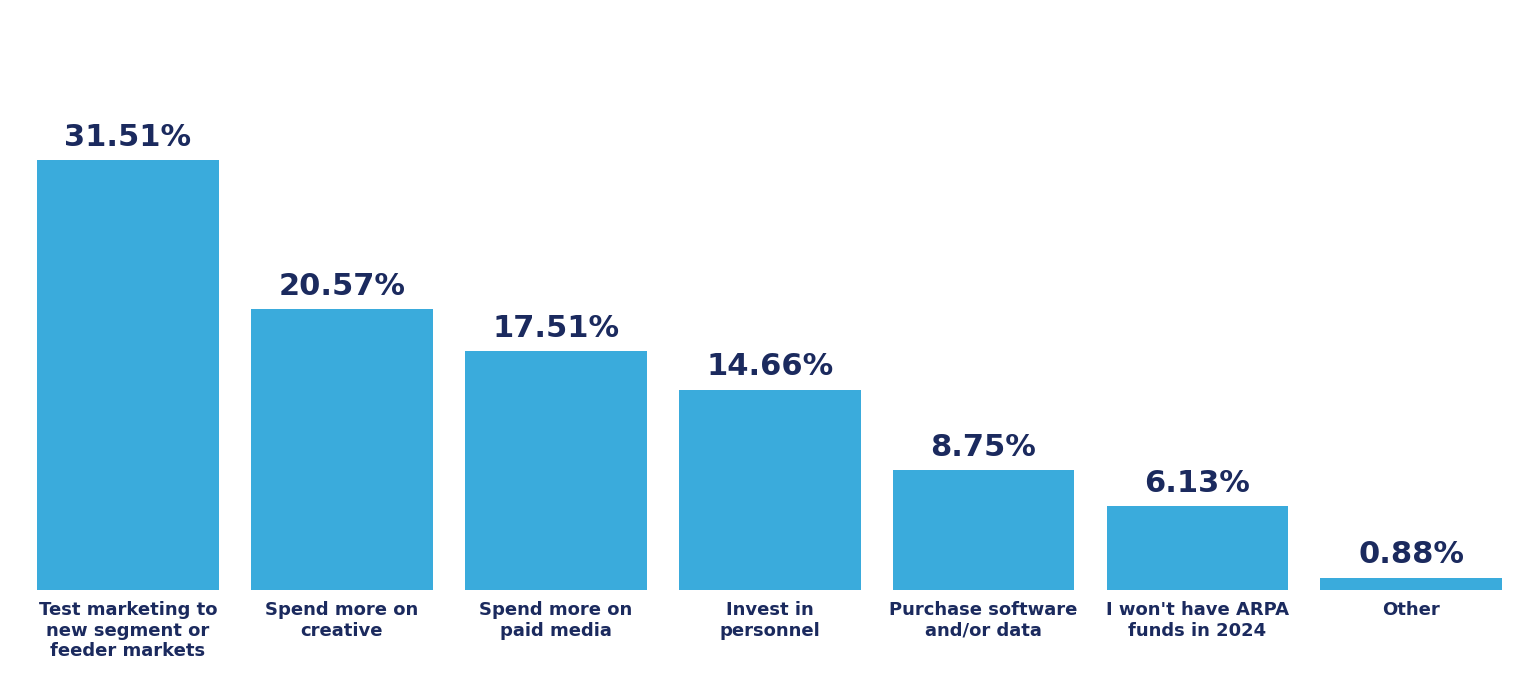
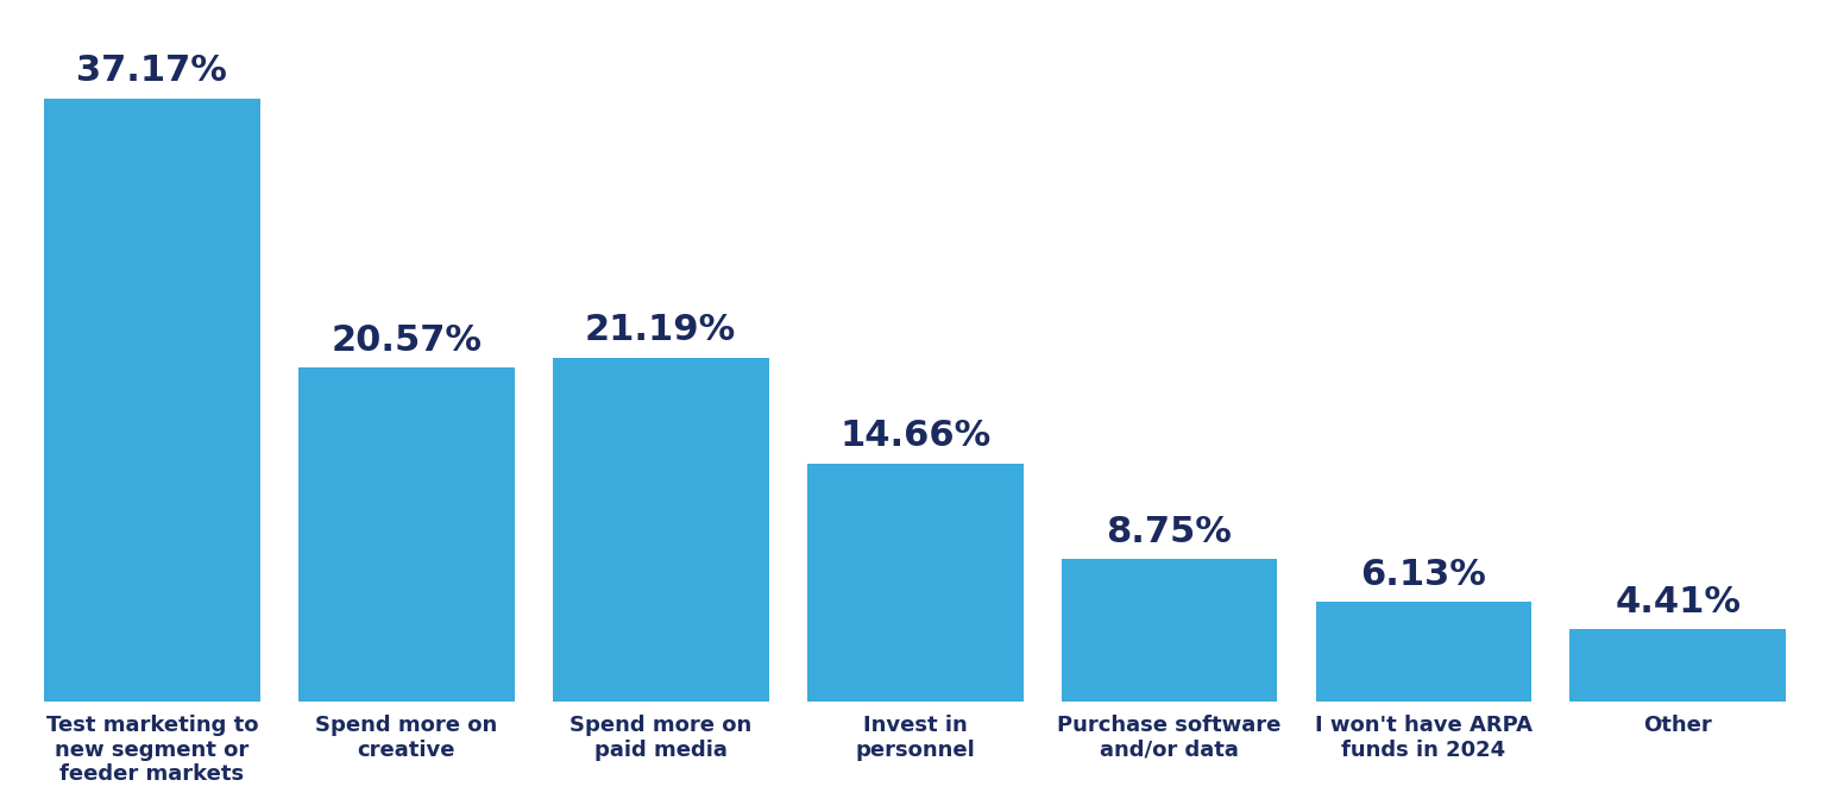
Test marketing to new segment or feeder markets: 31.51% -> 37.17%
Spend more on paid media: 17.51% -> 21.19%
Other: 0.88% -> 4.41%
